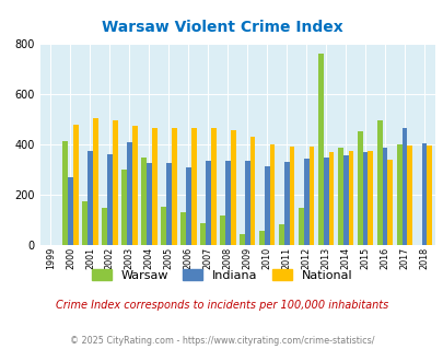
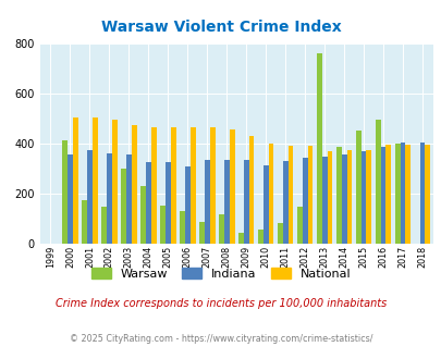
Indiana/2000: 270 -> 355
National/2000: 480 -> 505
Indiana/2003: 410 -> 355
Warsaw/2004: 350 -> 230
National/2016: 340 -> 395
Indiana/2017: 465 -> 405
